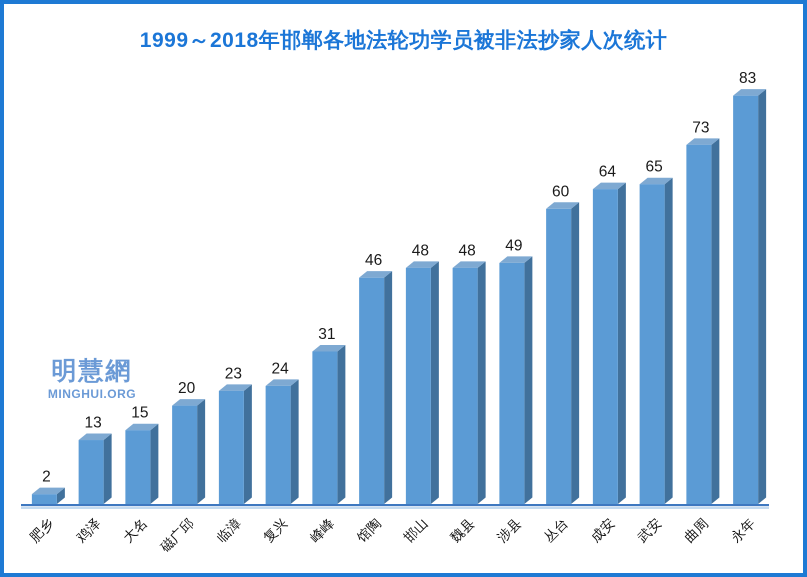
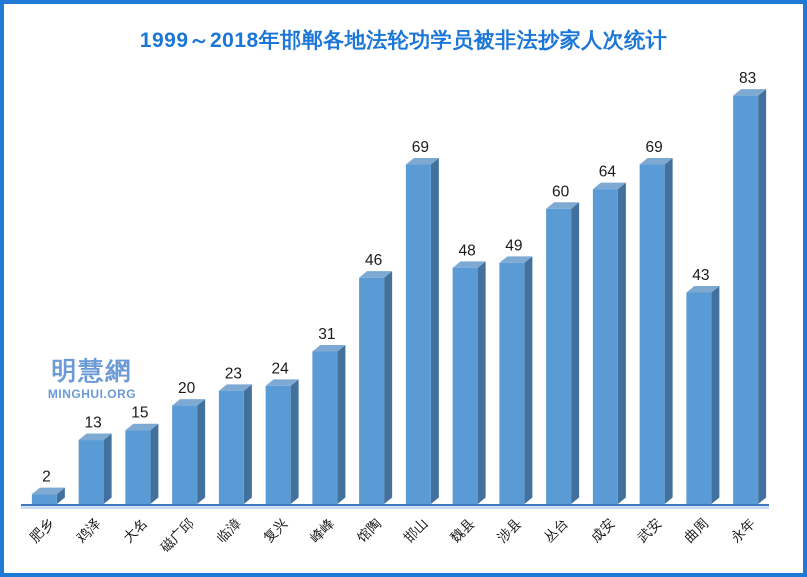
邯山: 48 -> 69
武安: 65 -> 69
曲周: 73 -> 43
